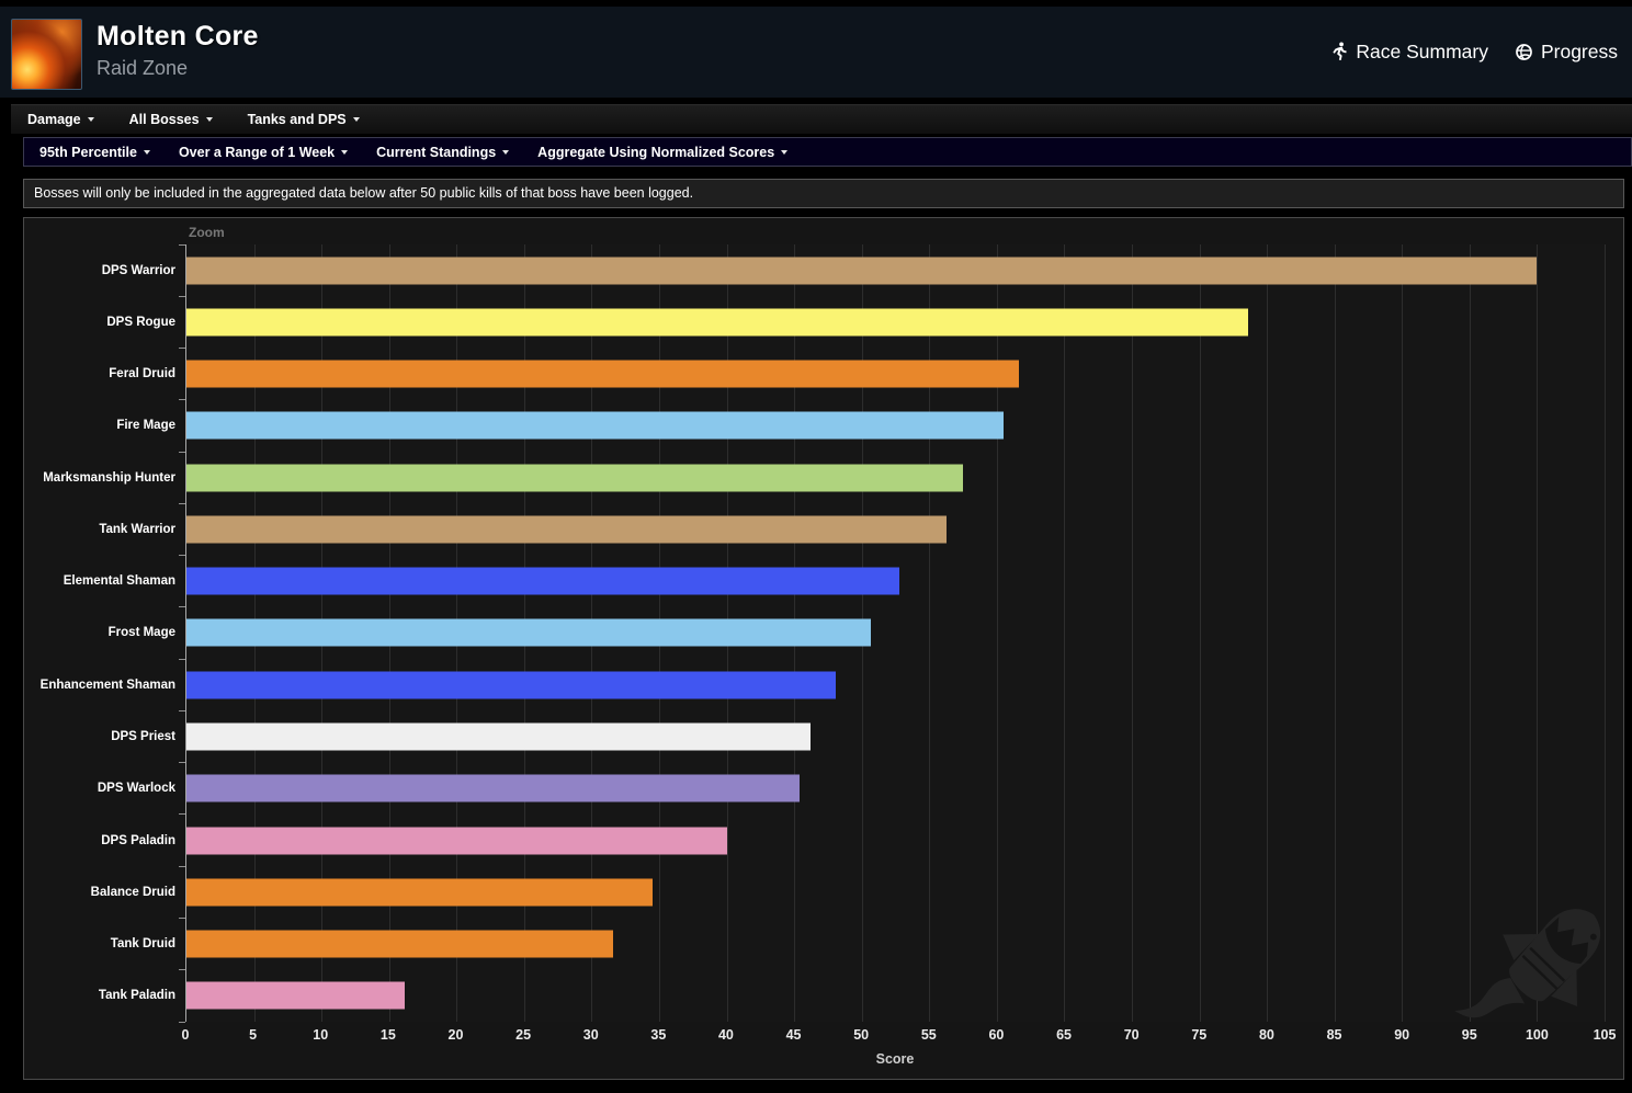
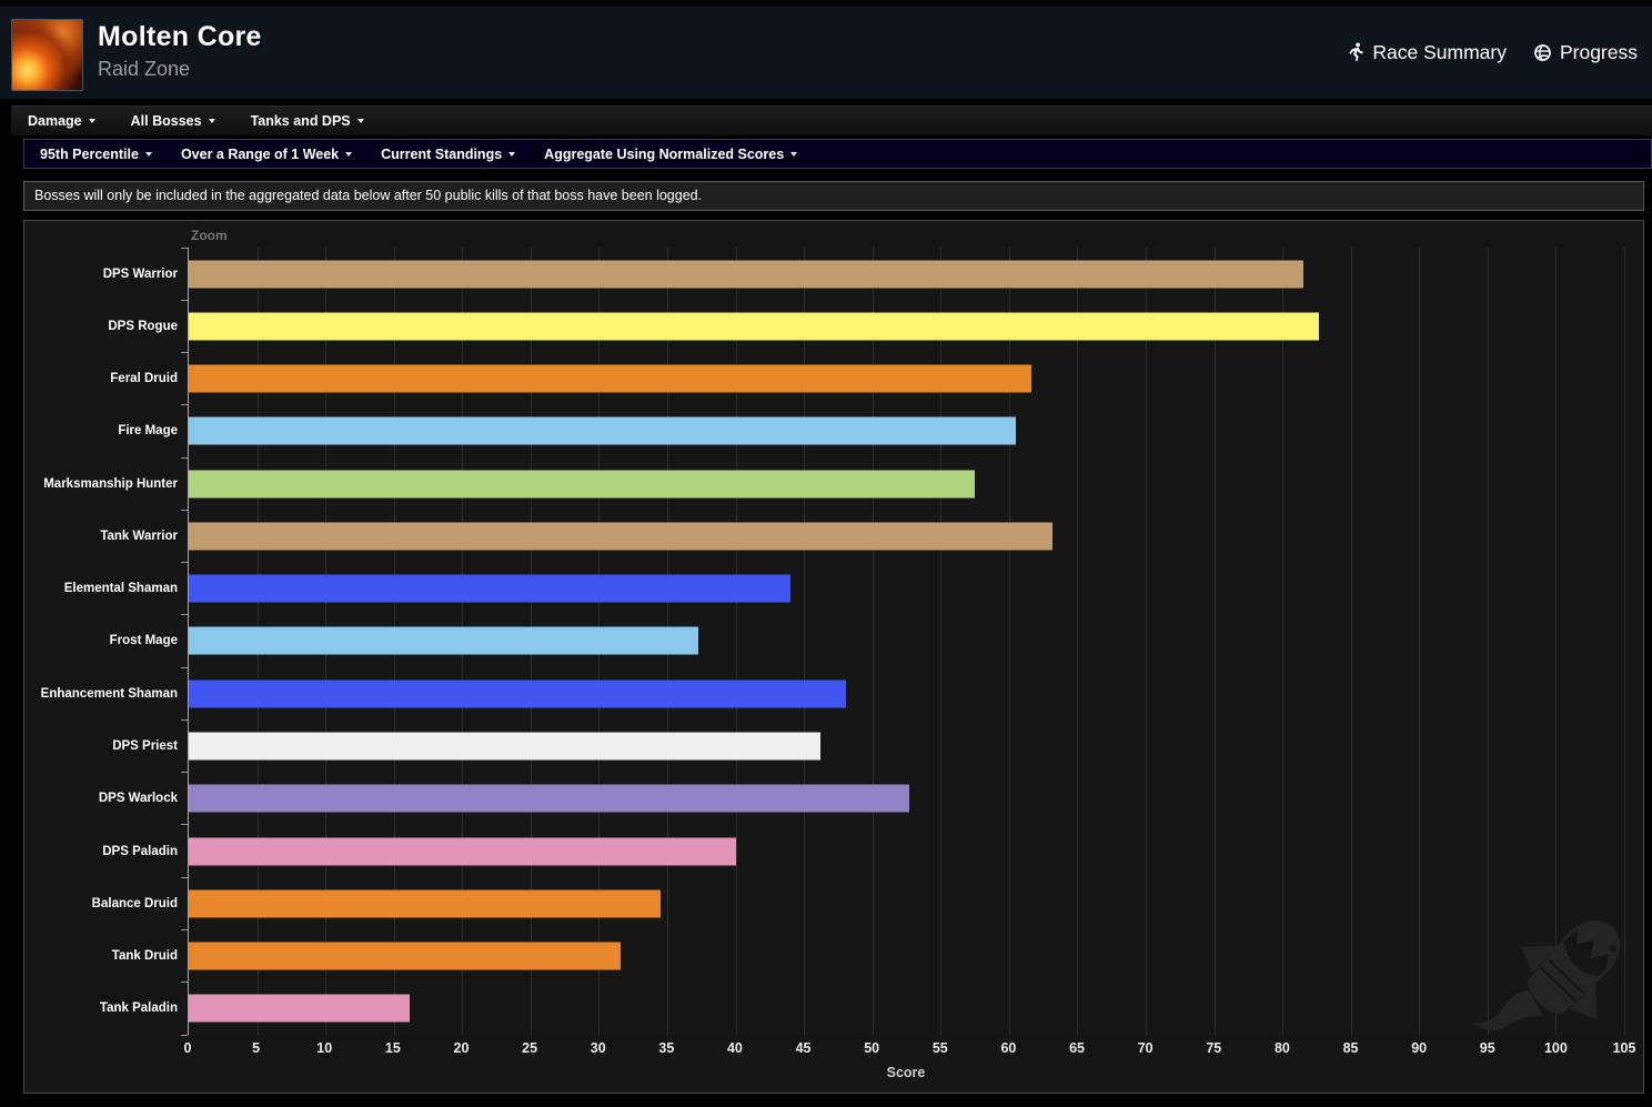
DPS Warrior: 100.0 -> 81.5
DPS Rogue: 78.6 -> 82.7
Tank Warrior: 56.3 -> 63.2
Elemental Shaman: 52.8 -> 44.0
Frost Mage: 50.7 -> 37.3
DPS Warlock: 45.4 -> 52.7
